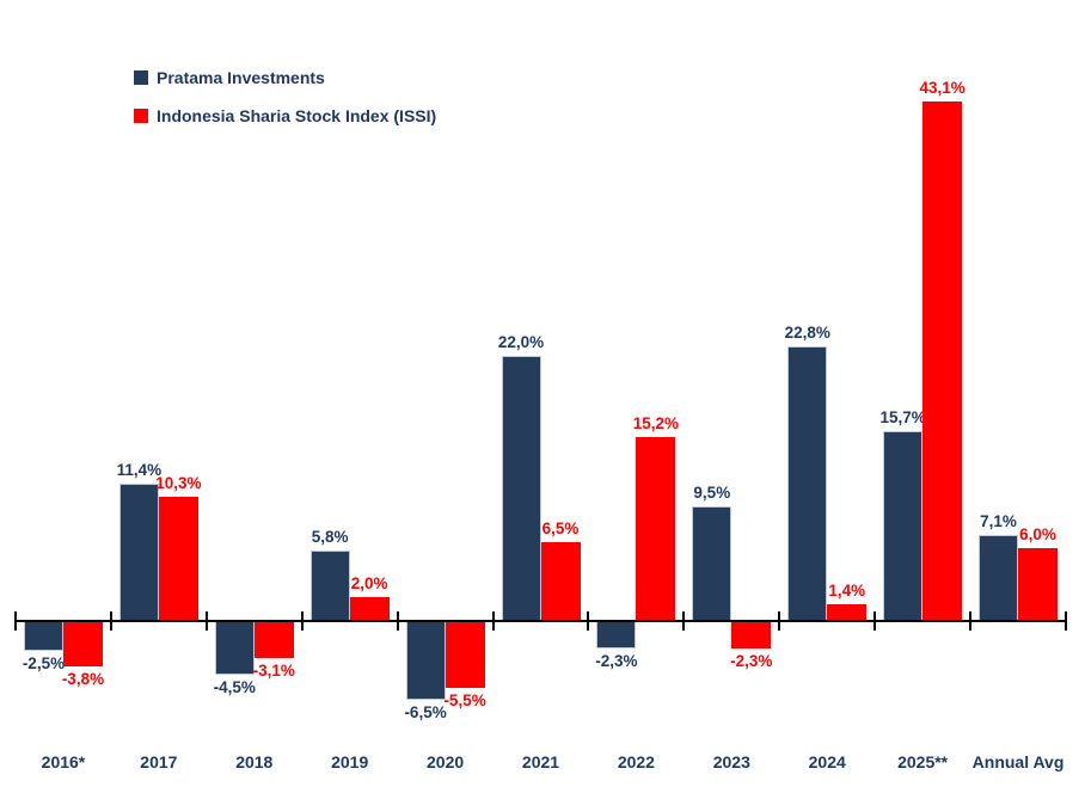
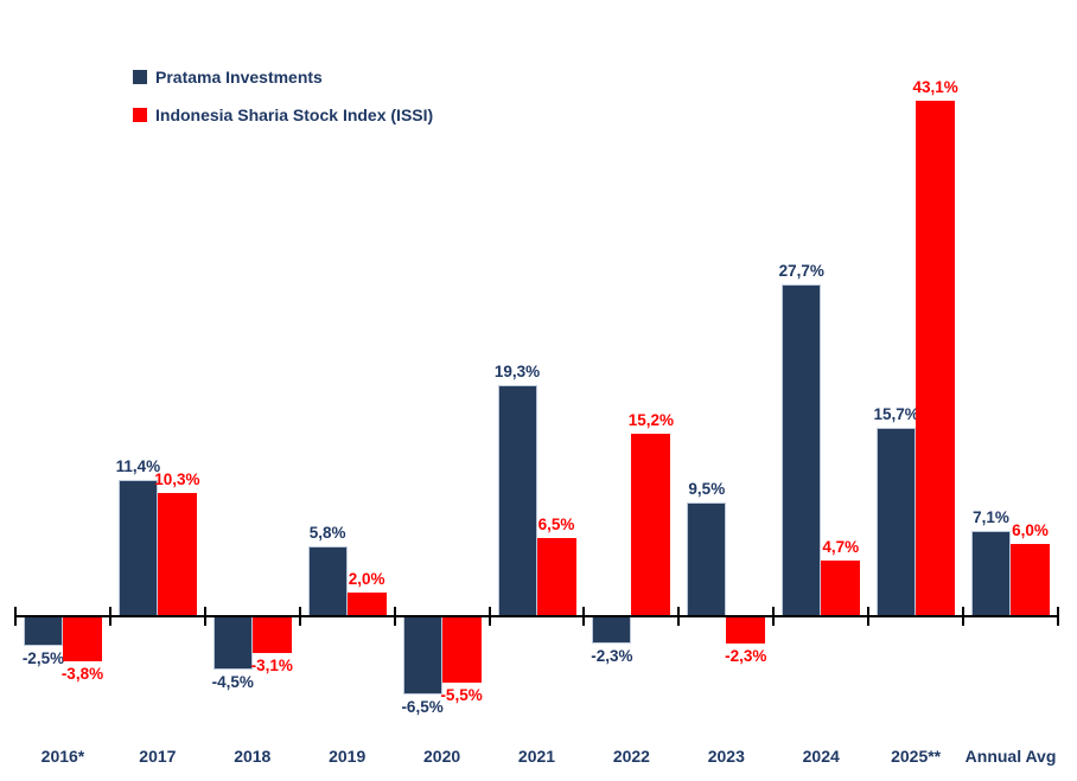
Pratama Investments/2021: 22,0% -> 19,3%
Pratama Investments/2024: 22,8% -> 27,7%
Indonesia Sharia Stock Index (ISSI)/2024: 1,4% -> 4,7%
